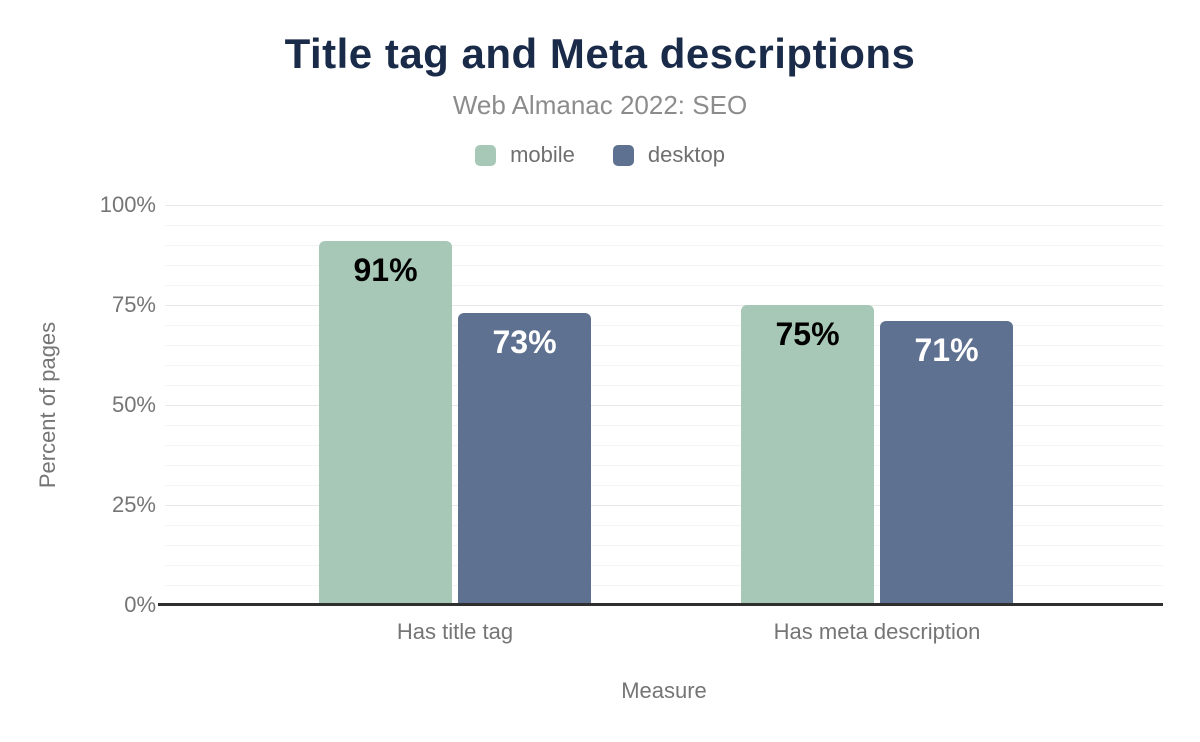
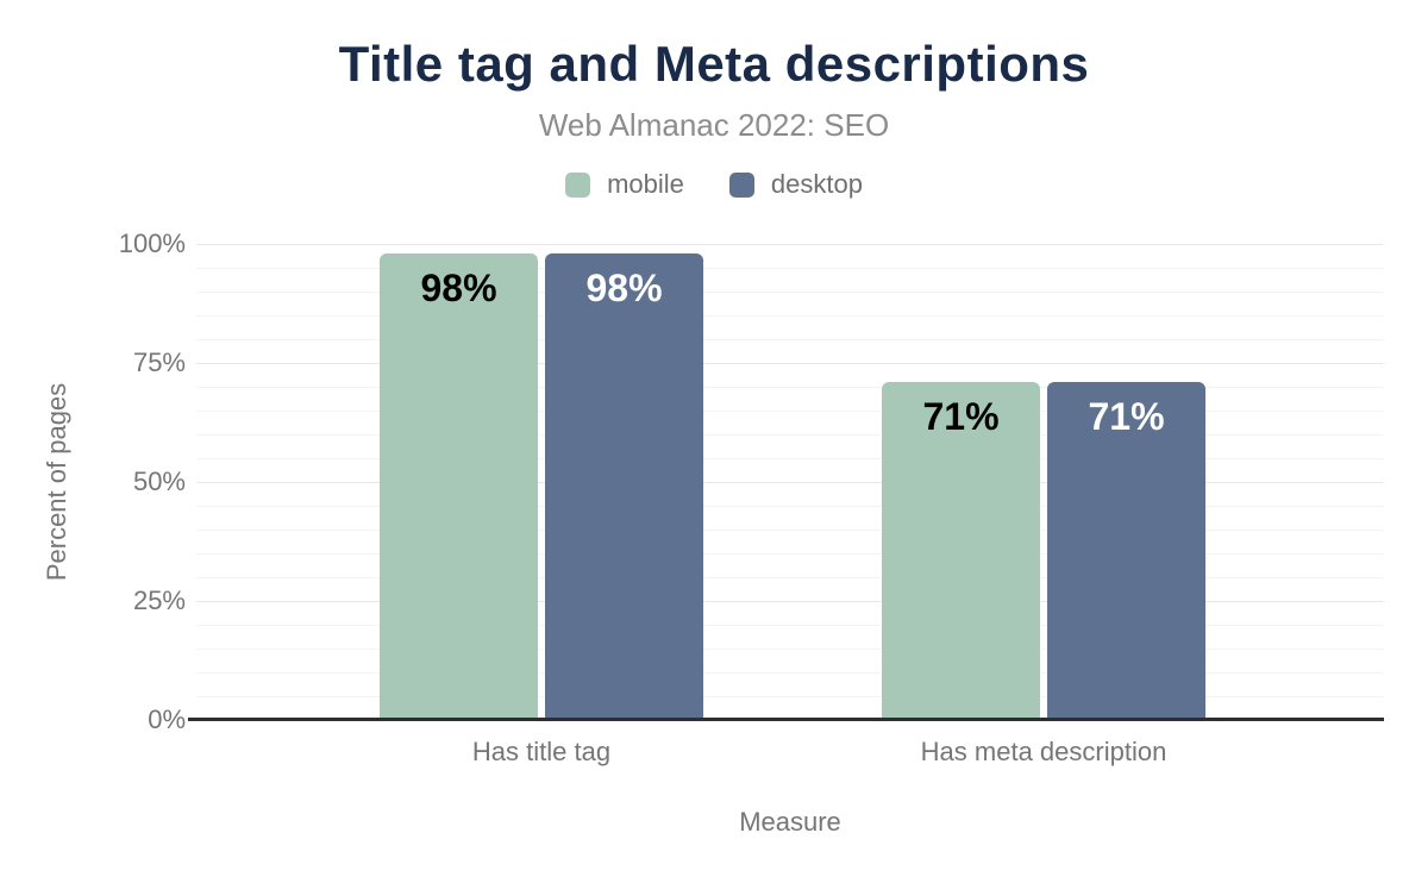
mobile/Has title tag: 91% -> 98%
desktop/Has title tag: 73% -> 98%
mobile/Has meta description: 75% -> 71%
